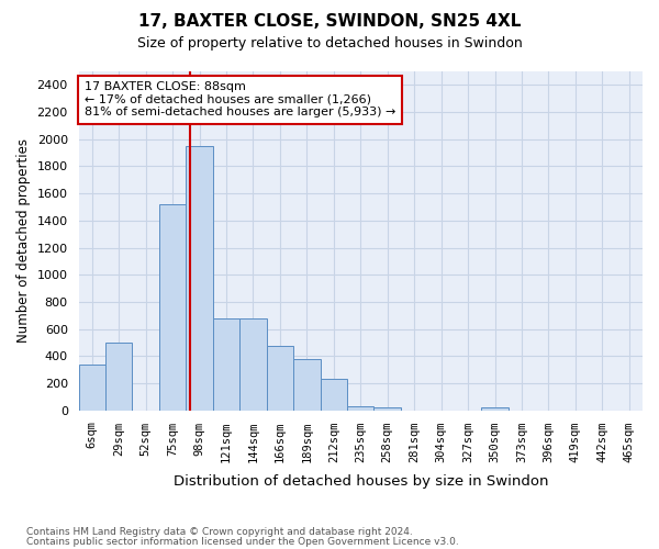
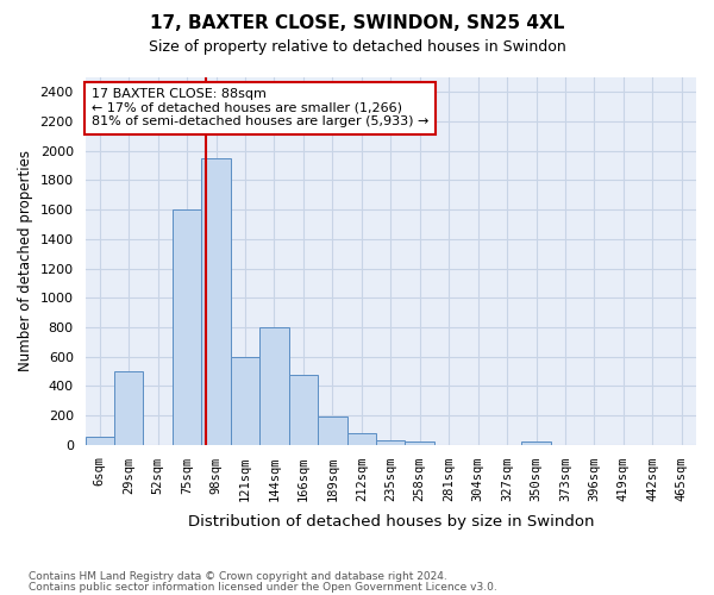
6sqm: 340 -> 50
75sqm: 1520 -> 1600
121sqm: 680 -> 600
144sqm: 680 -> 800
189sqm: 380 -> 200
212sqm: 230 -> 80
